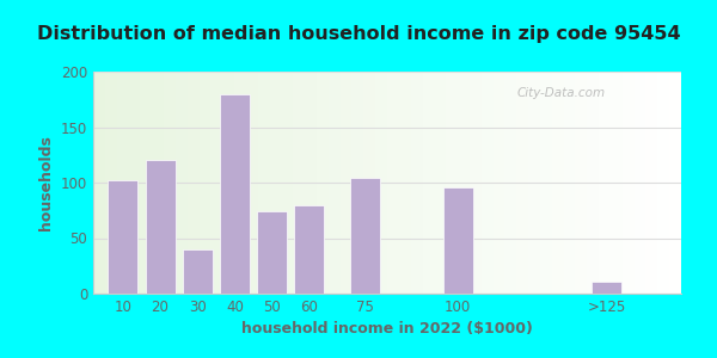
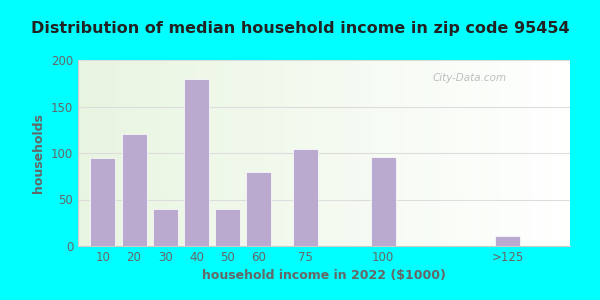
10: 102 -> 95
50: 74 -> 40
